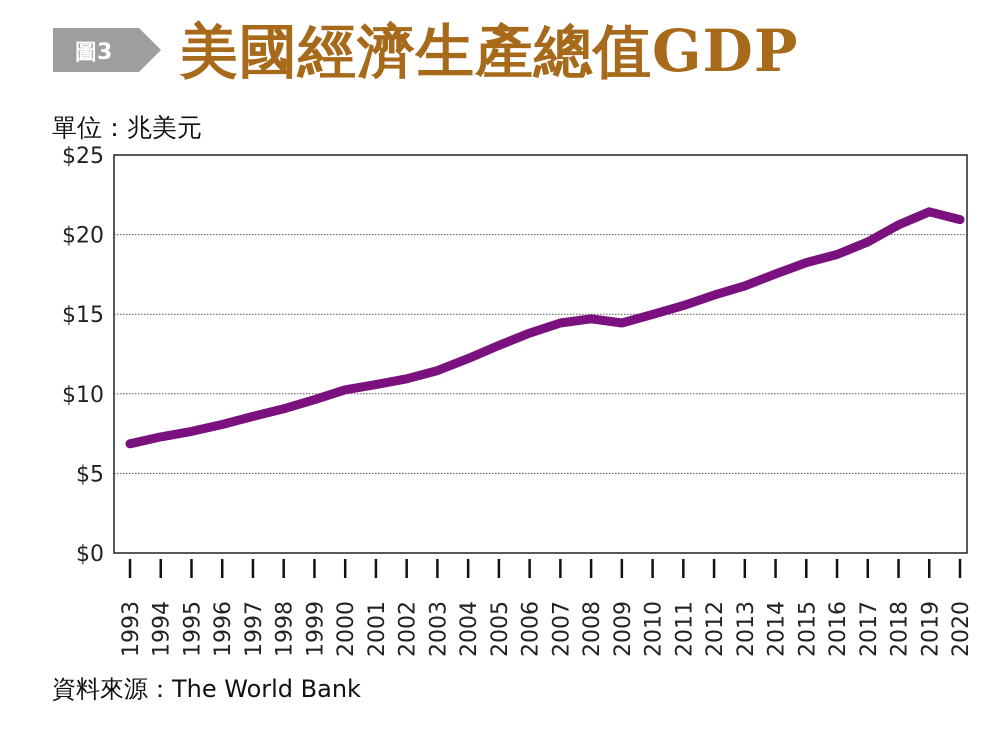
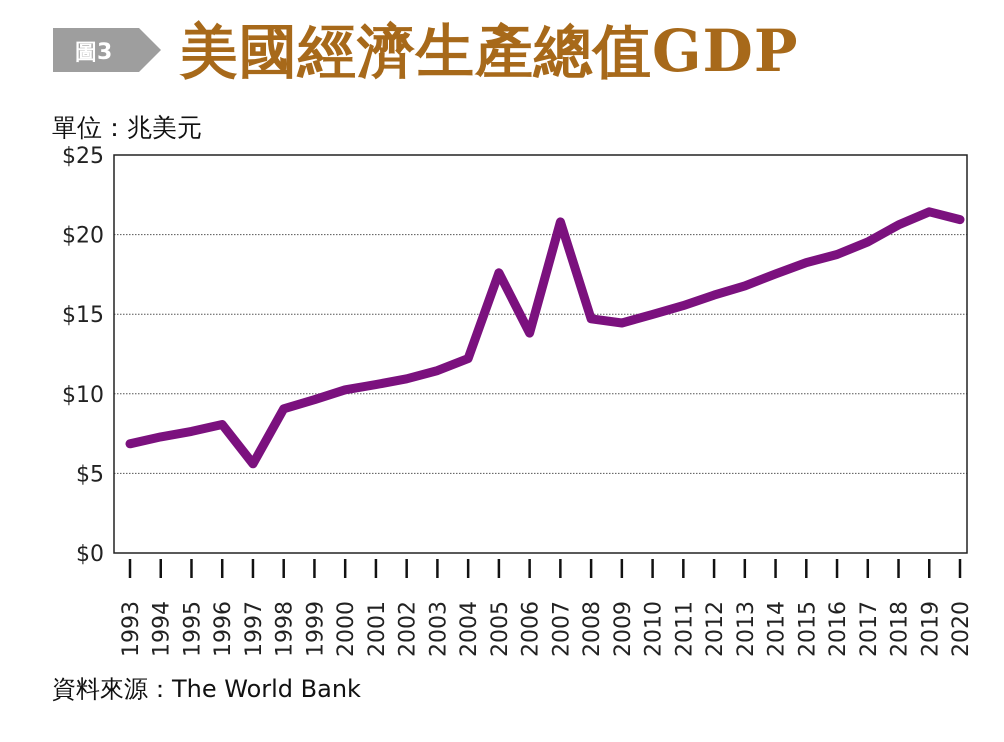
1997: $8.6 -> $5.6
2005: $13.0 -> $17.6
2007: $14.4 -> $20.8
